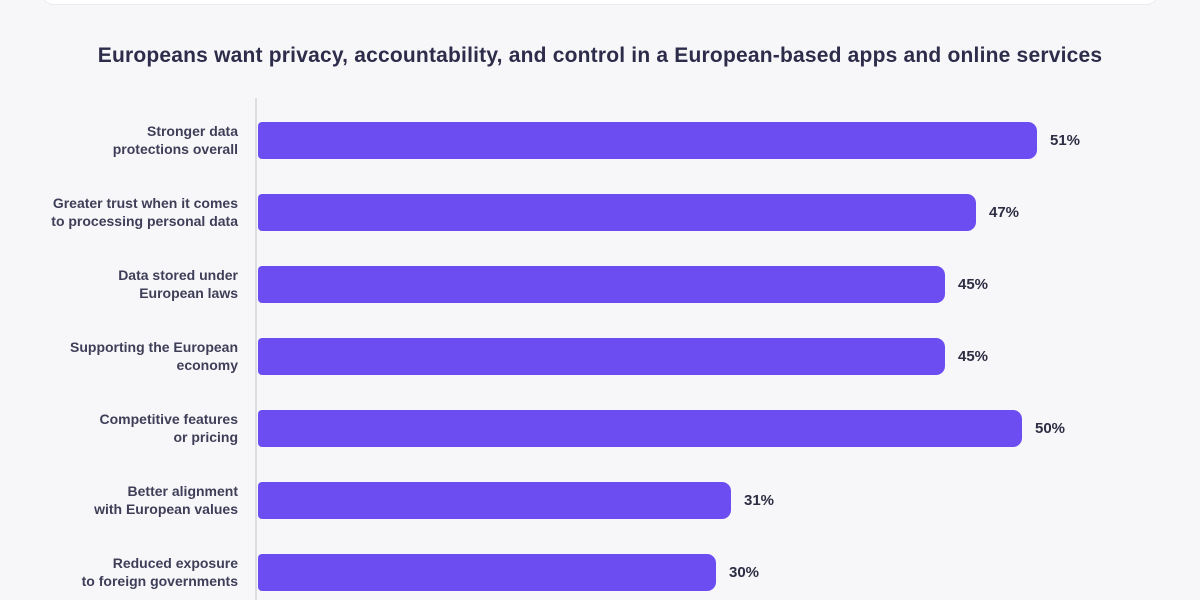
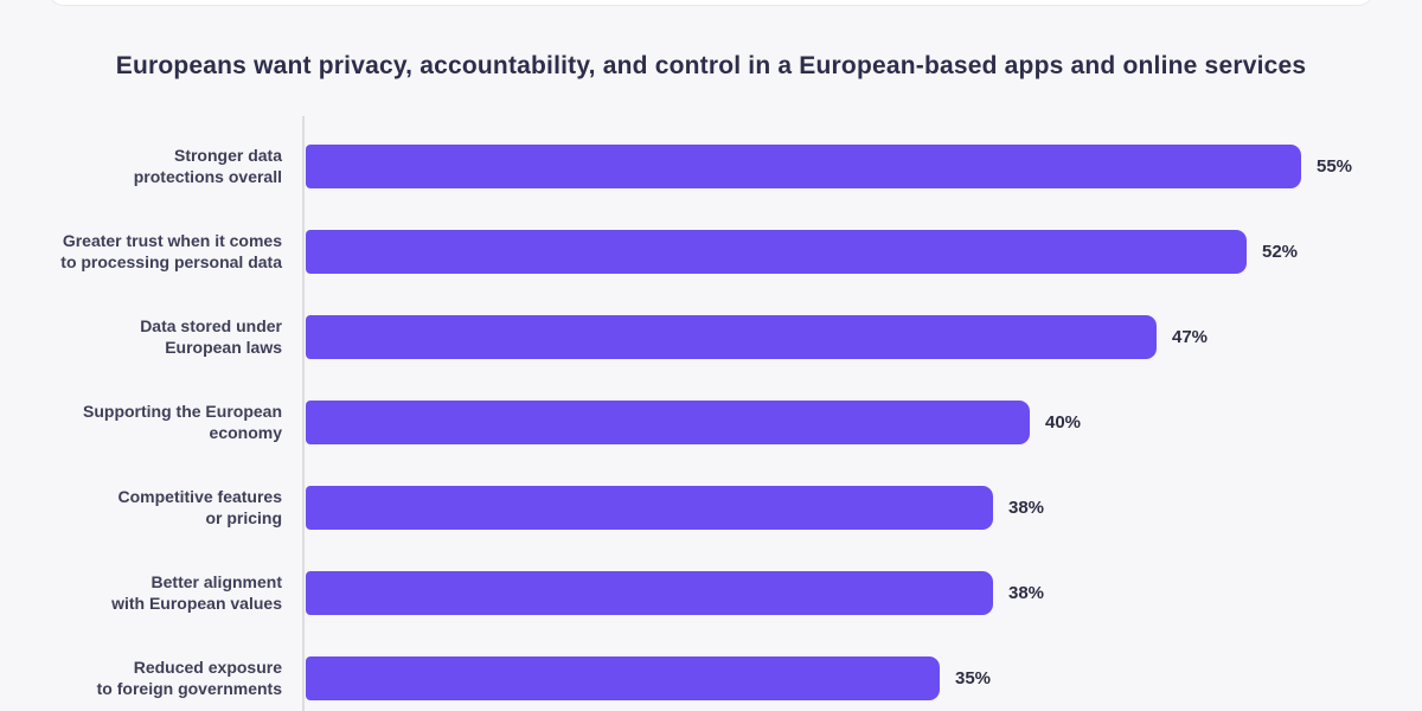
Stronger data protections overall: 51% -> 55%
Greater trust when it comes to processing personal data: 47% -> 52%
Data stored under European laws: 45% -> 47%
Supporting the European economy: 45% -> 40%
Competitive features or pricing: 50% -> 38%
Better alignment with European values: 31% -> 38%
Reduced exposure to foreign governments: 30% -> 35%
